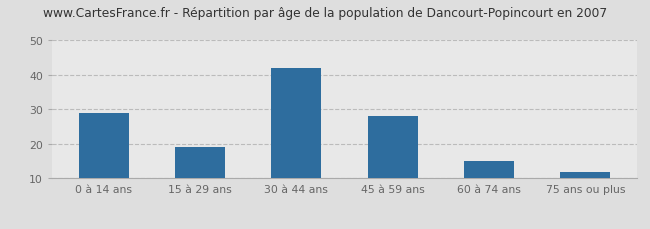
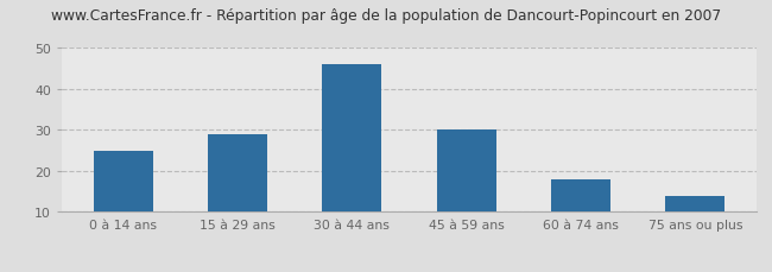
0 à 14 ans: 29 -> 25
15 à 29 ans: 19 -> 29
30 à 44 ans: 42 -> 46
45 à 59 ans: 28 -> 30
60 à 74 ans: 15 -> 18
75 ans ou plus: 12 -> 14
